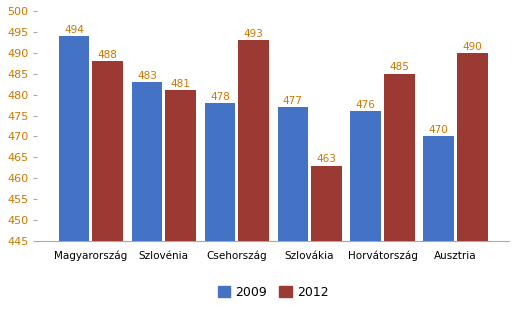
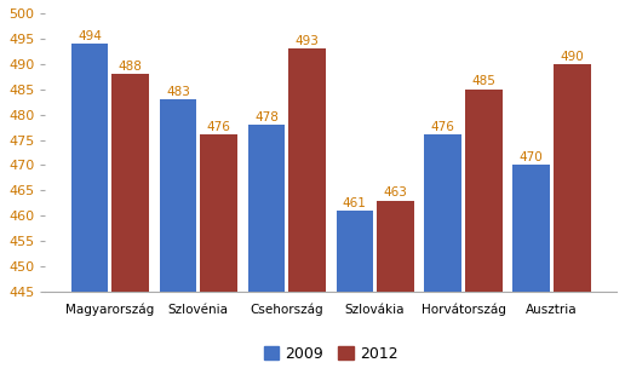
2012/Szlovénia: 481 -> 476
2009/Szlovákia: 477 -> 461
